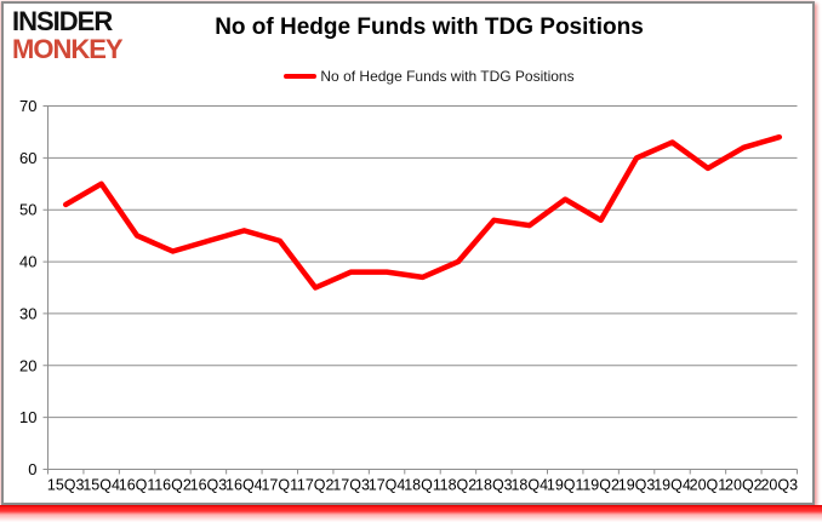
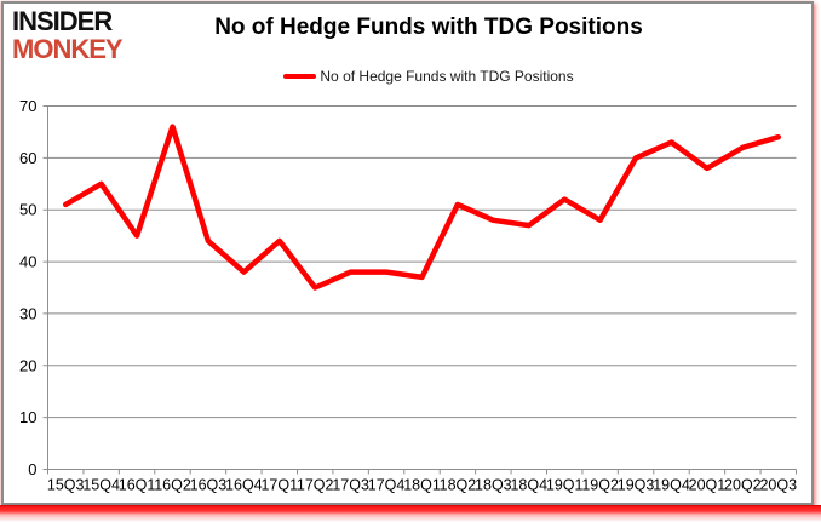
16Q2: 42 -> 66
16Q4: 46 -> 38
18Q2: 40 -> 51
